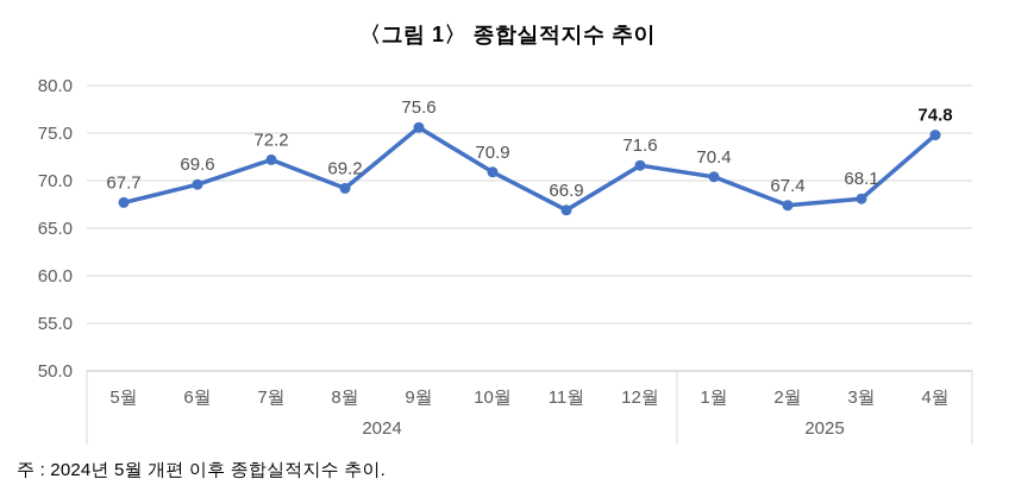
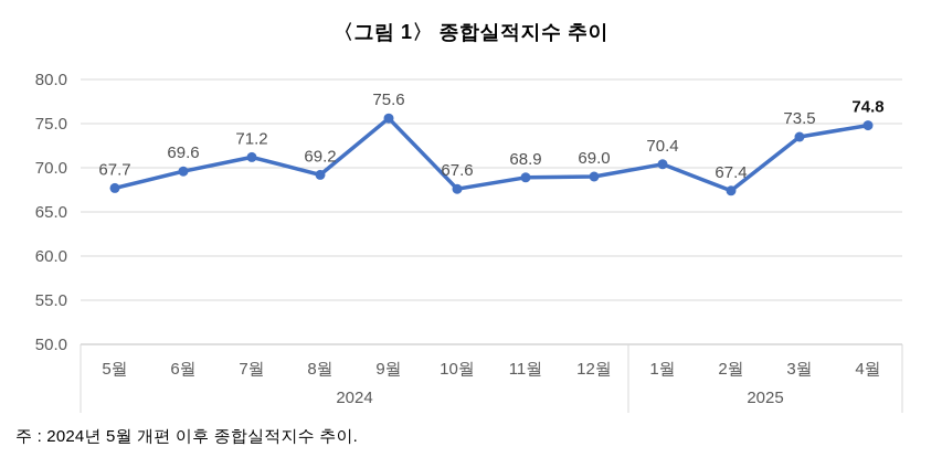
7월: 72.2 -> 71.2
10월: 70.9 -> 67.6
11월: 66.9 -> 68.9
12월: 71.6 -> 69.0
3월: 68.1 -> 73.5
